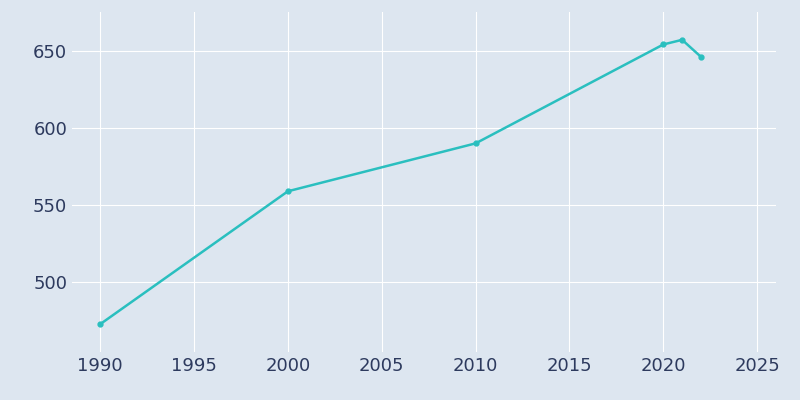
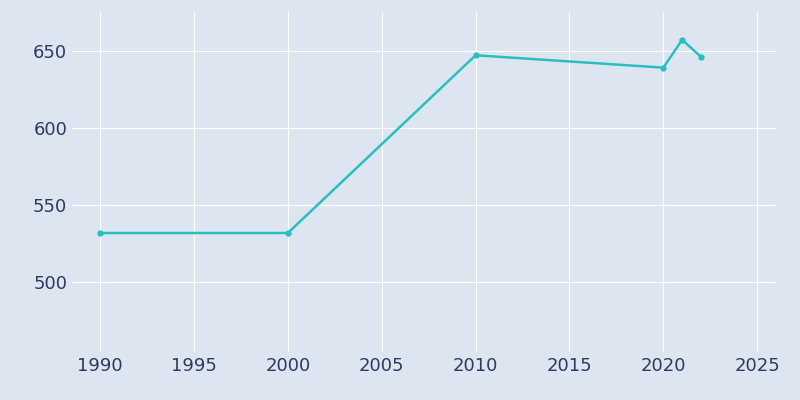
1990: 473 -> 532
2000: 559 -> 532
2010: 590 -> 647
2020: 654 -> 639
